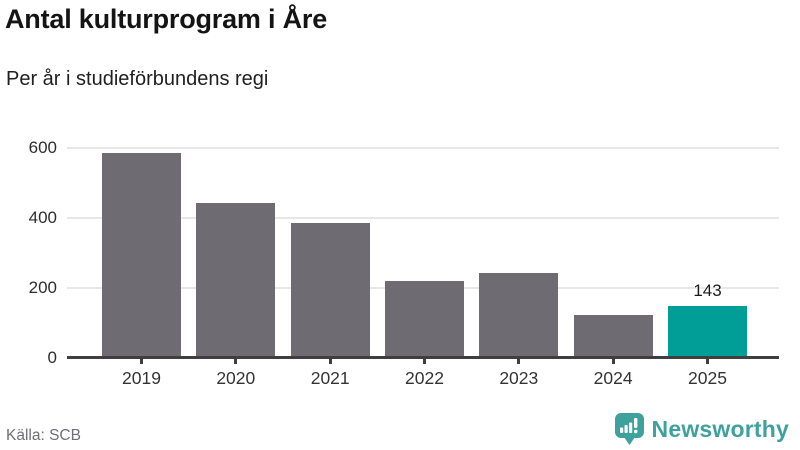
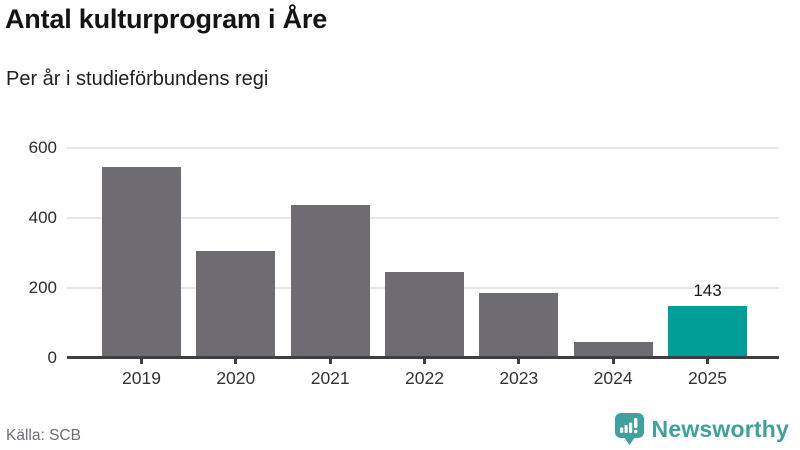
2019: 580 -> 540
2020: 440 -> 300
2021: 380 -> 430
2022: 210 -> 240
2023: 240 -> 180
2024: 120 -> 40
